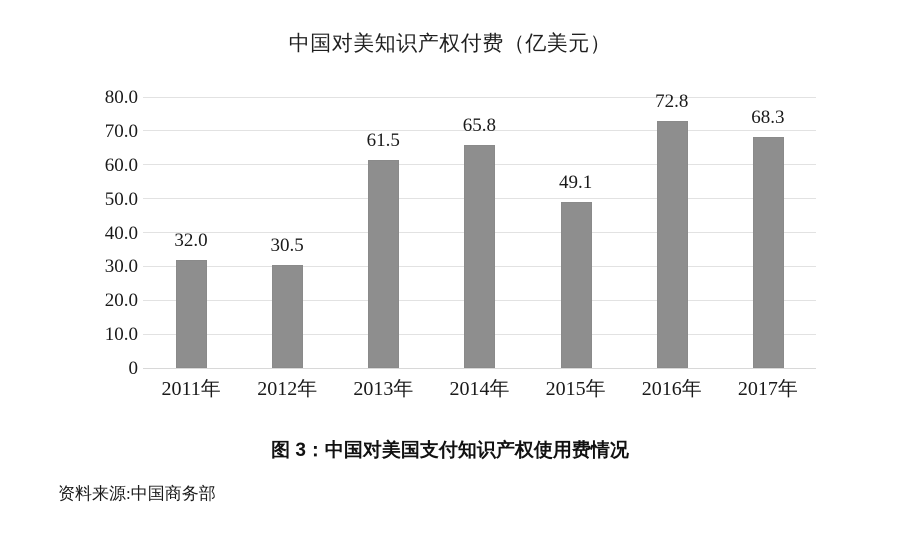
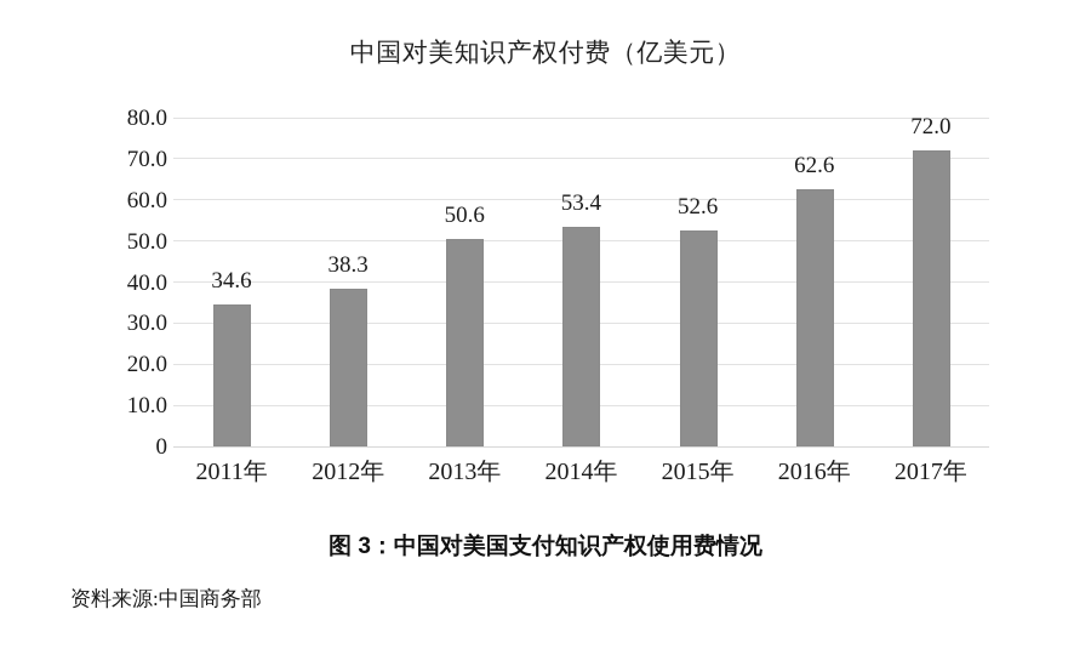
2011年: 32.0 -> 34.6
2012年: 30.5 -> 38.3
2013年: 61.5 -> 50.6
2014年: 65.8 -> 53.4
2015年: 49.1 -> 52.6
2016年: 72.8 -> 62.6
2017年: 68.3 -> 72.0
